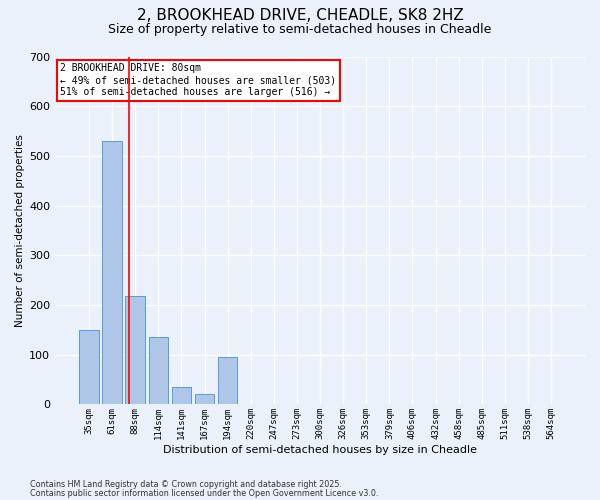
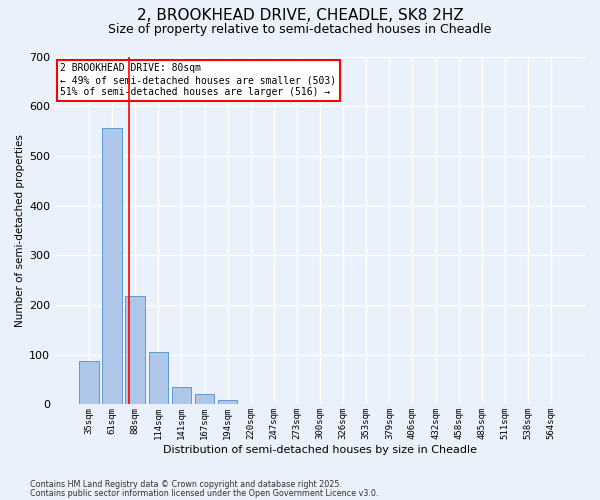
35sqm: 150 -> 88
61sqm: 530 -> 557
114sqm: 135 -> 106
194sqm: 95 -> 9
